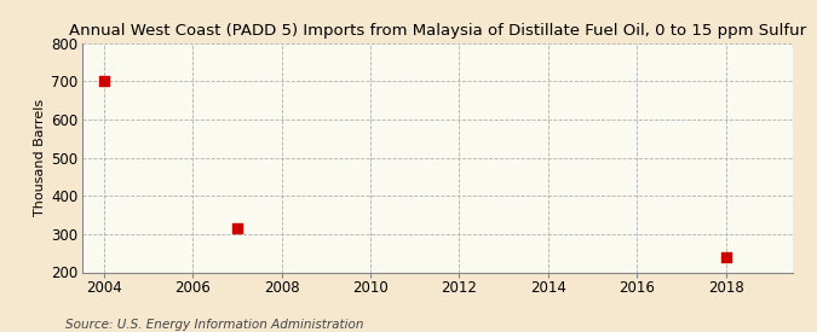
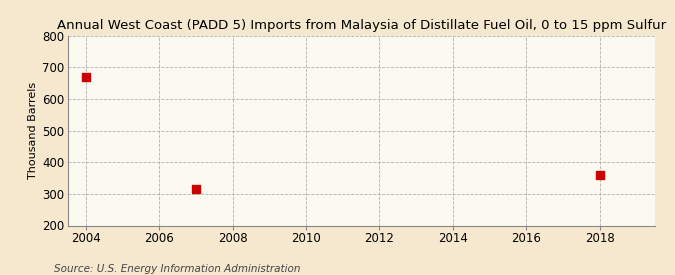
2004: 700 -> 670
2018: 241 -> 360
